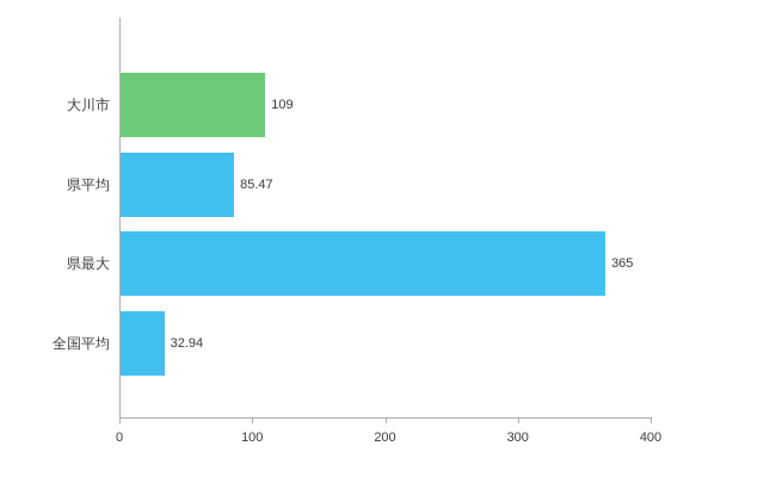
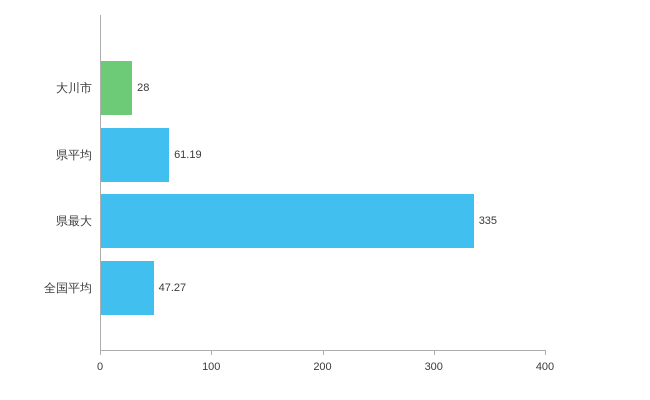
大川市: 109 -> 28
県平均: 85.47 -> 61.19
県最大: 365 -> 335
全国平均: 32.94 -> 47.27
